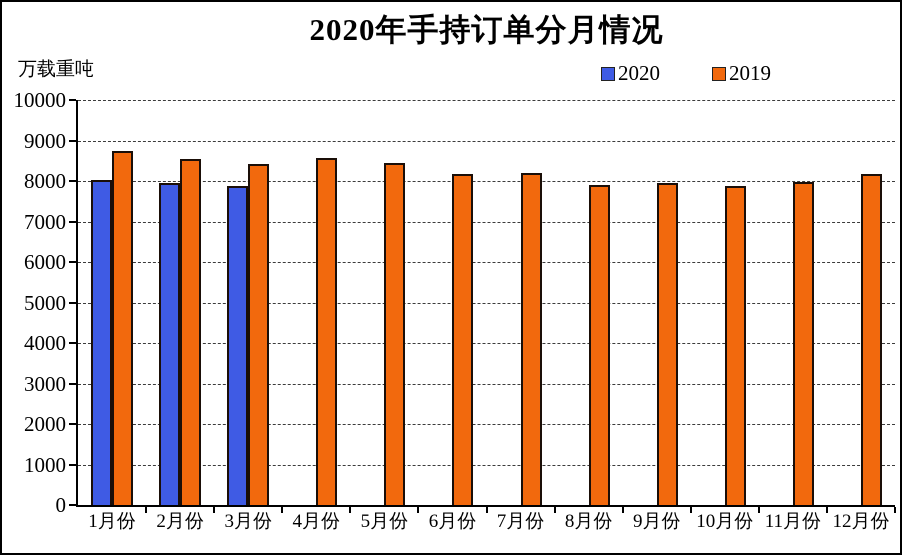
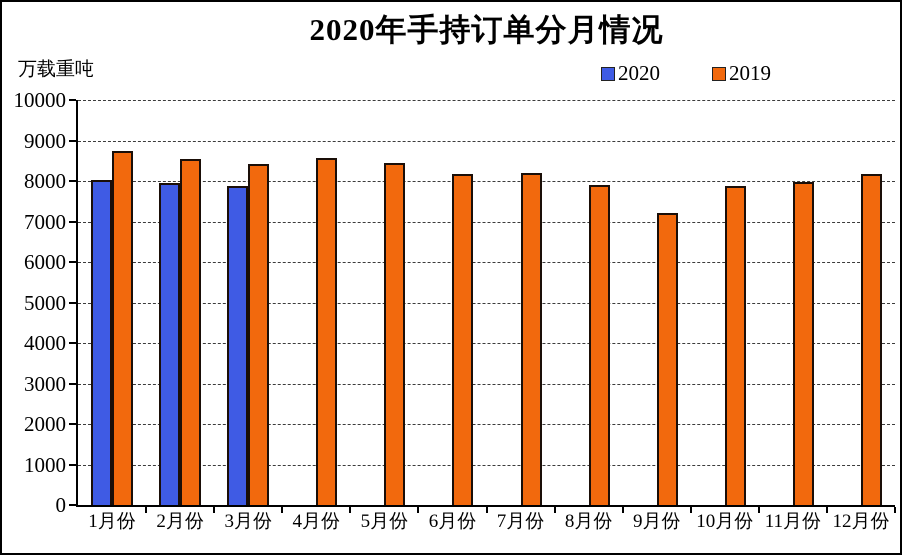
2019/9月份: 7900 -> 7200
